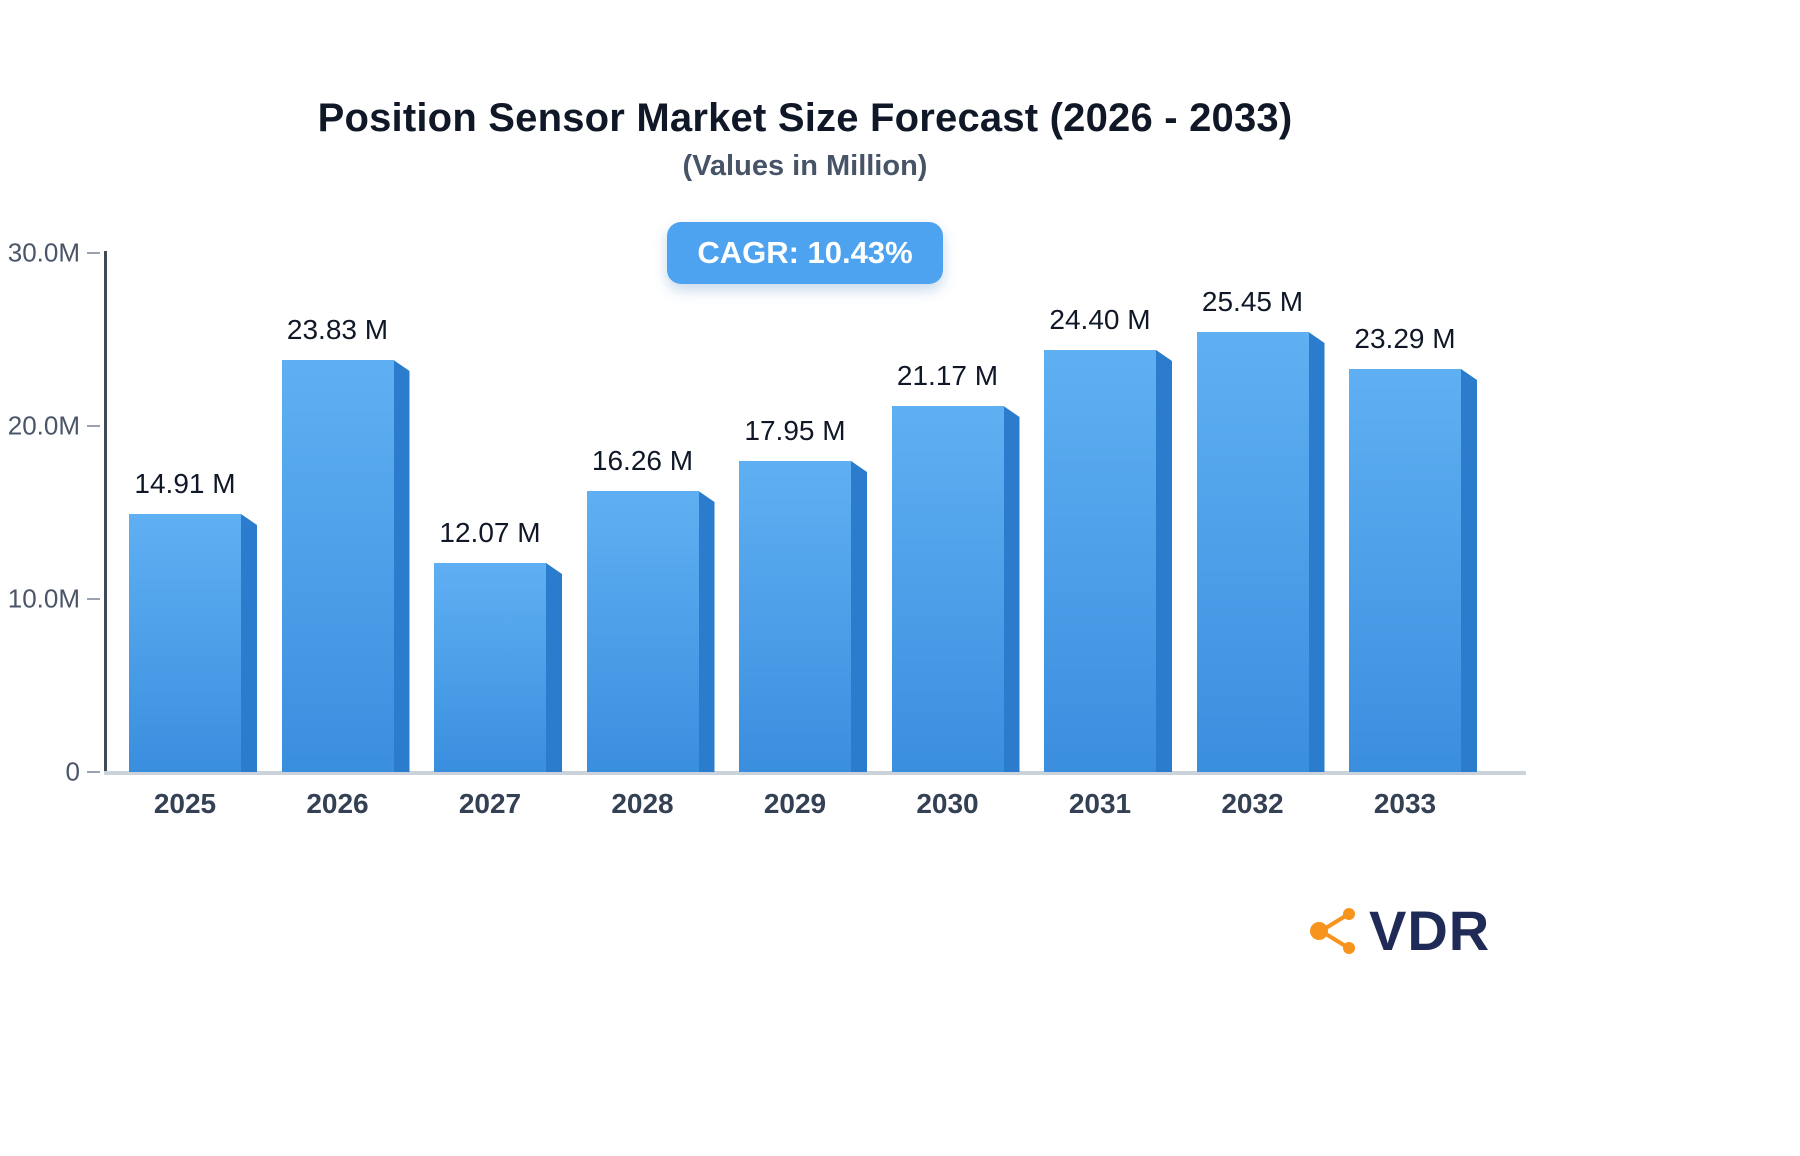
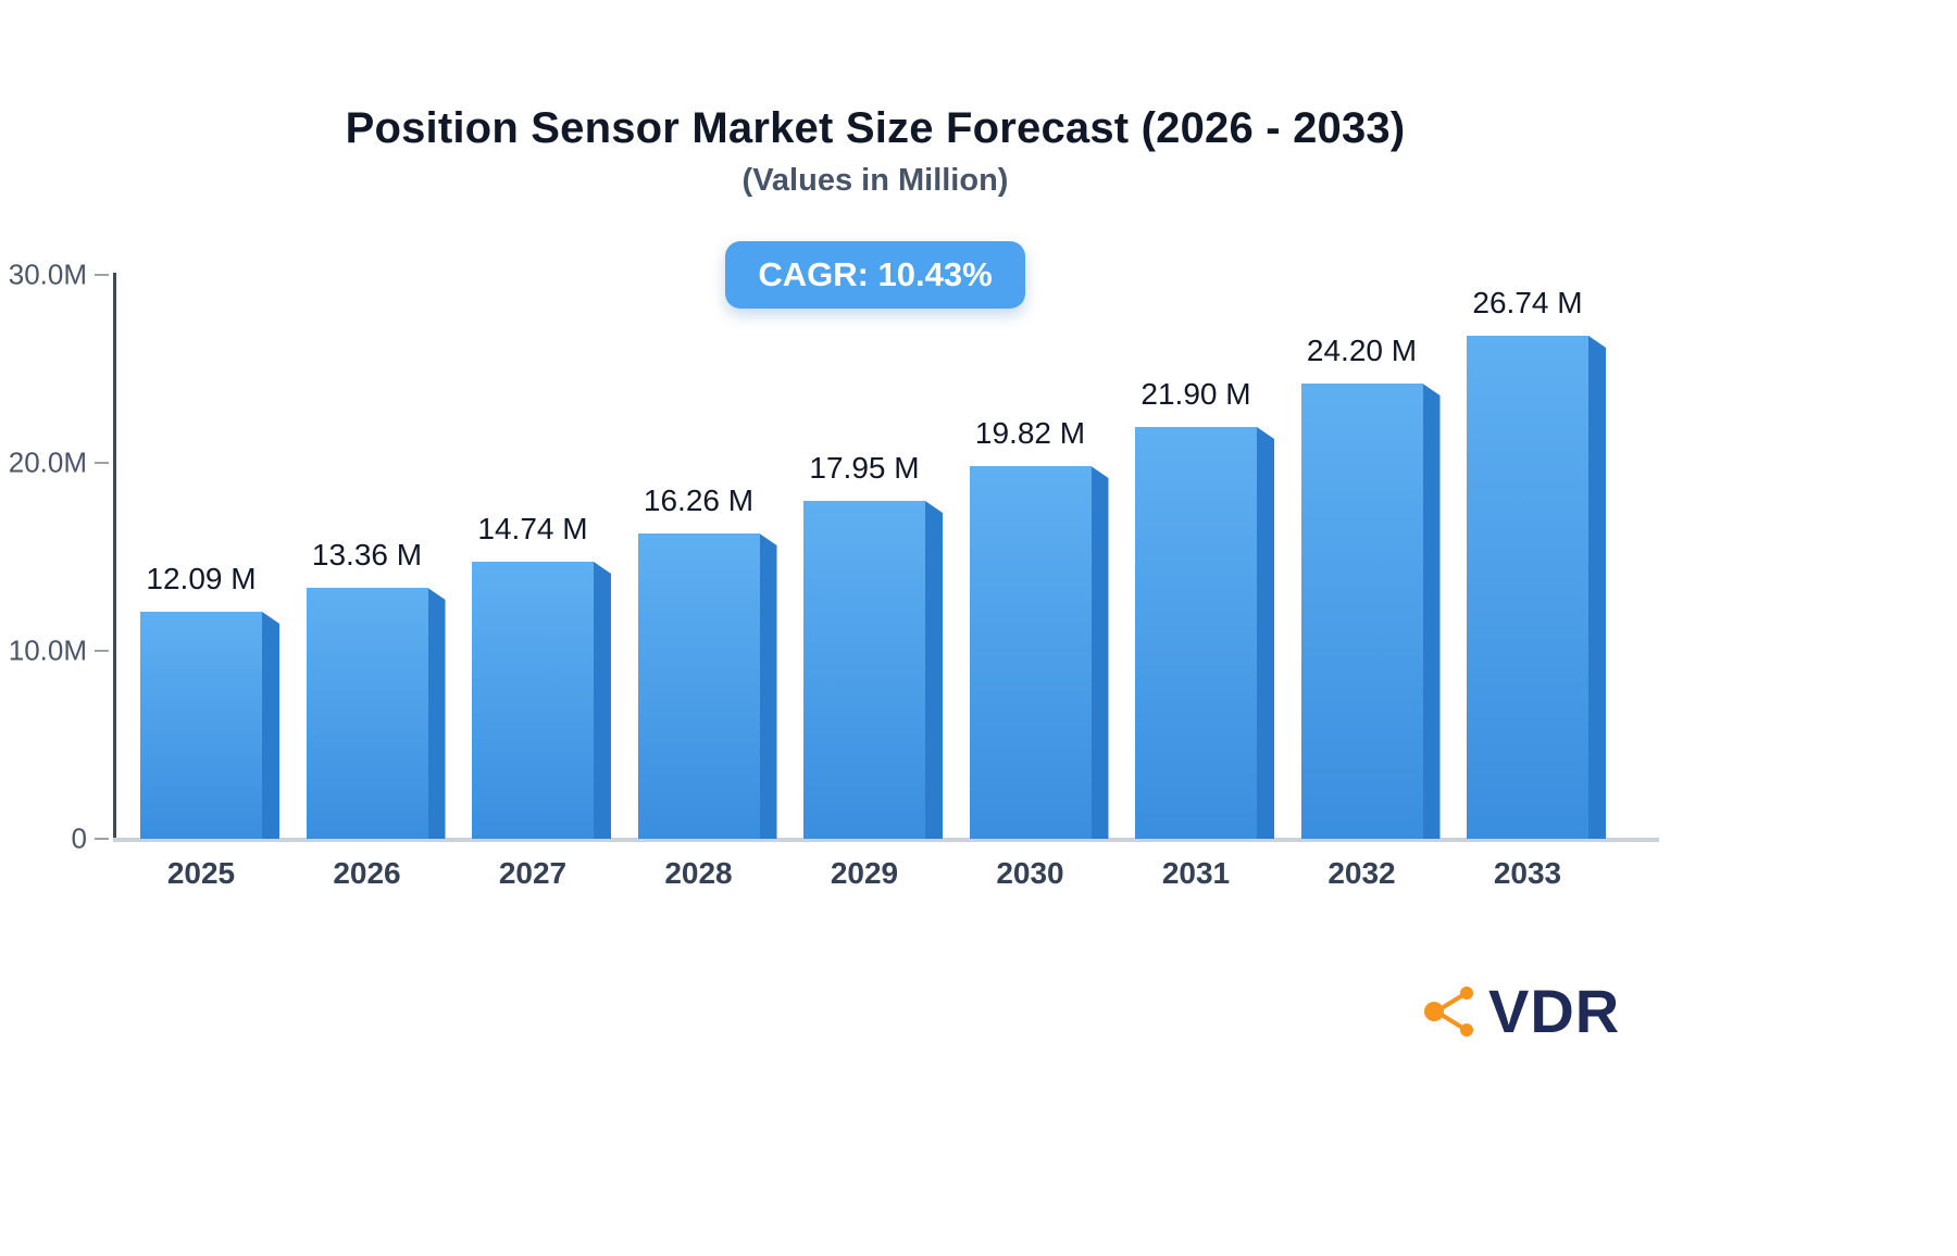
2025: 14.91 -> 12.09
2026: 23.83 -> 13.36
2027: 12.07 -> 14.74
2030: 21.17 -> 19.82
2031: 24.40 -> 21.90
2032: 25.45 -> 24.20
2033: 23.29 -> 26.74
